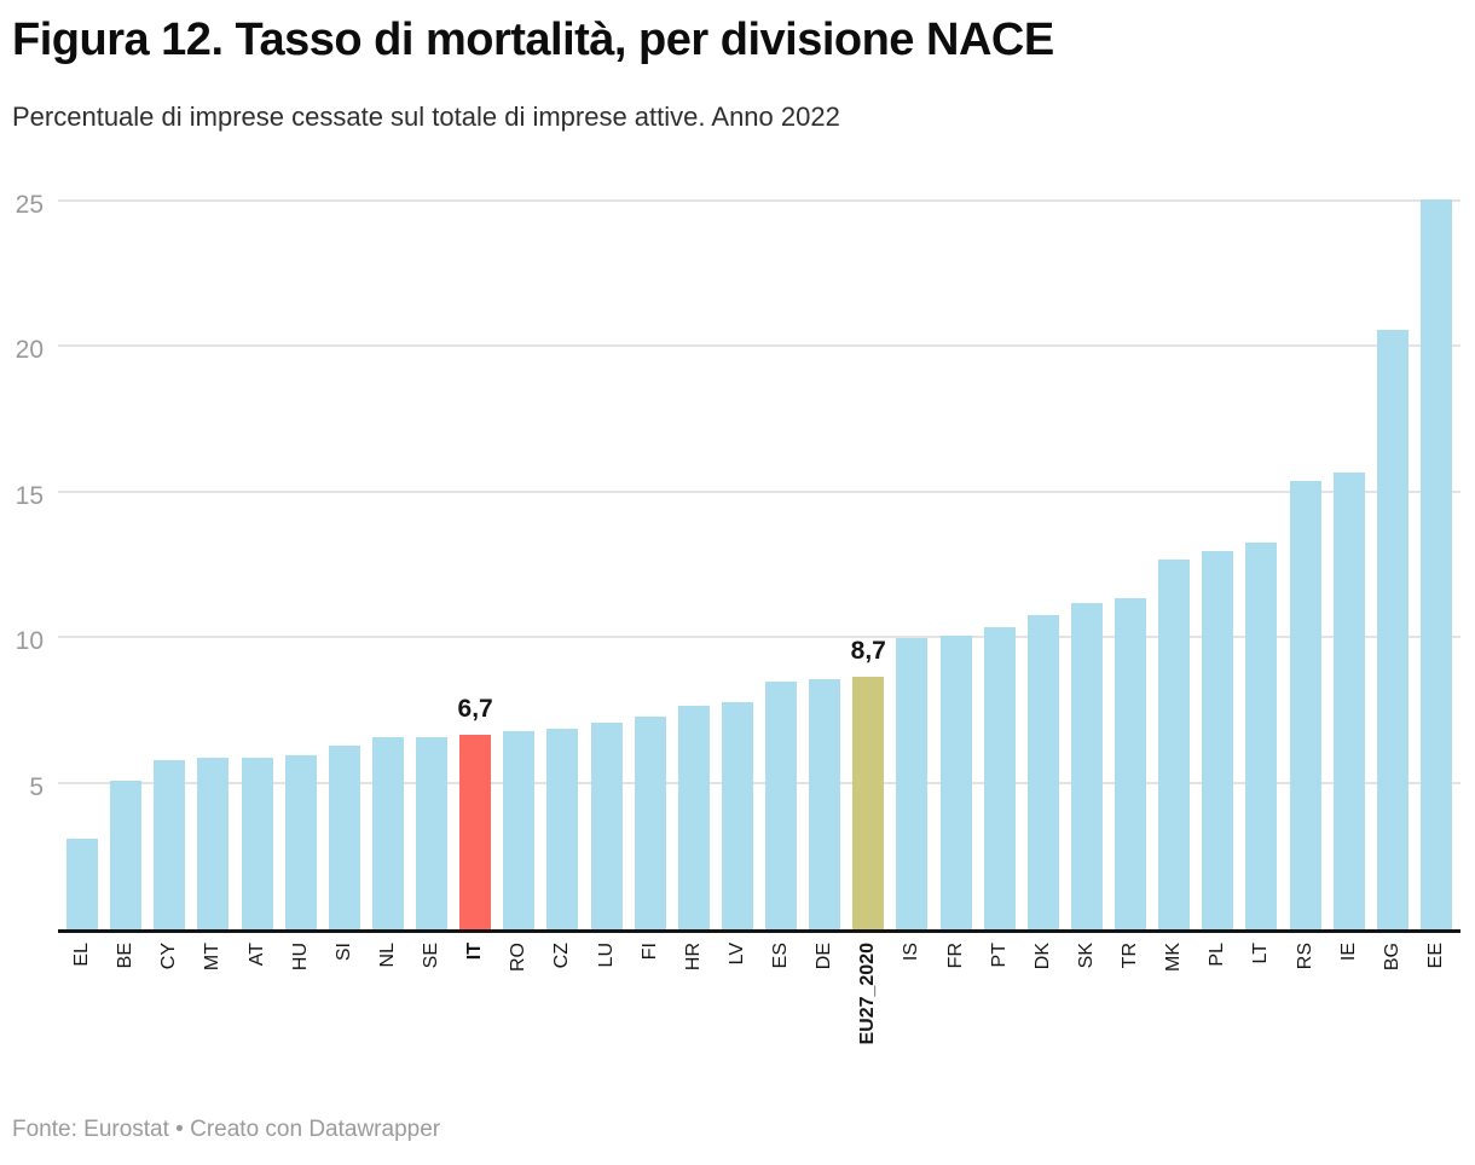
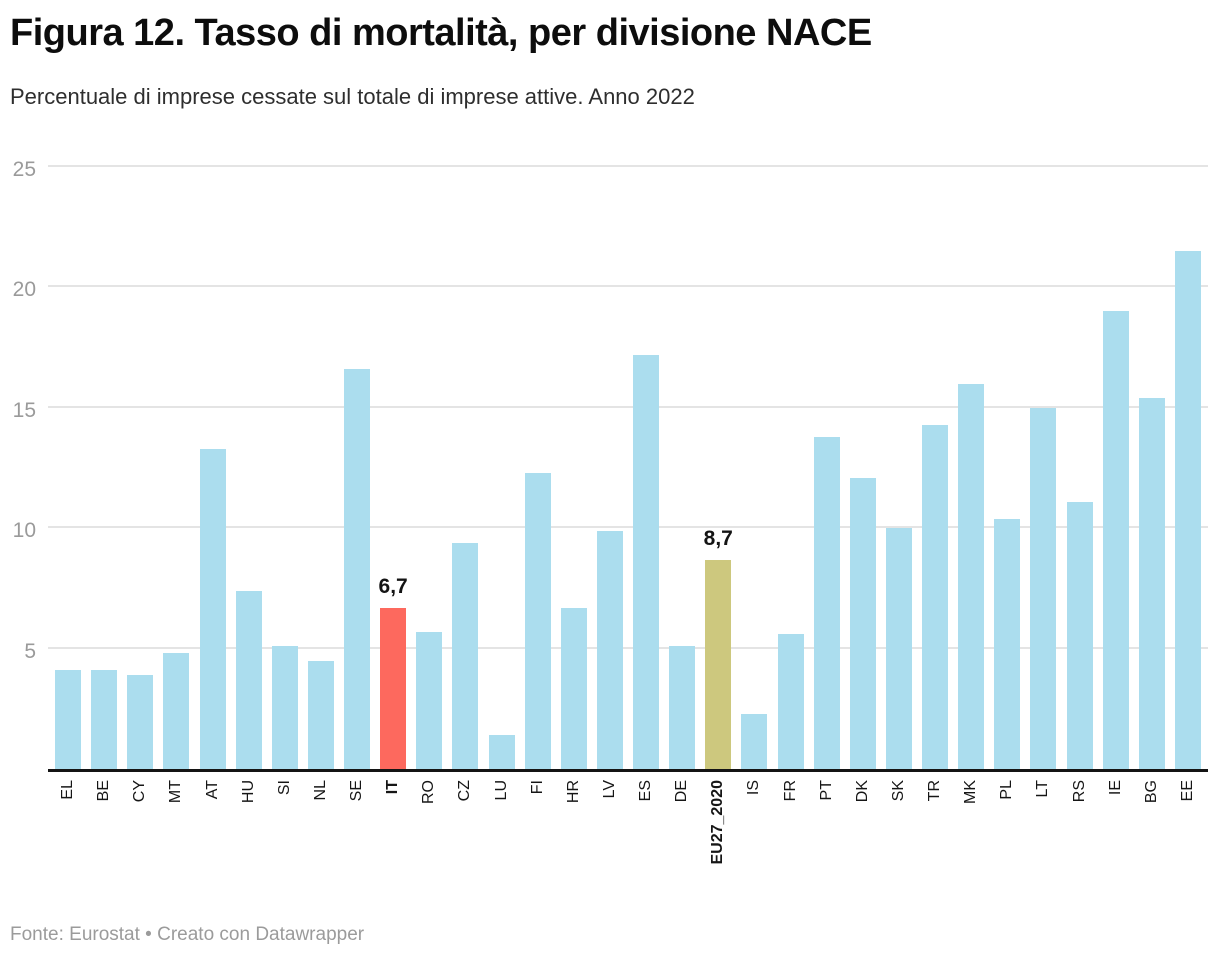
EL: 3.1 -> 4.1
BE: 5.1 -> 4.1
CY: 5.8 -> 3.9
MT: 5.9 -> 4.8
AT: 5.9 -> 13.3
HU: 6.0 -> 7.4
SI: 6.3 -> 5.1
NL: 6.6 -> 4.5
SE: 6.6 -> 16.6
RO: 6.8 -> 5.7
CZ: 6.9 -> 9.4
LU: 7.1 -> 1.4
FI: 7.3 -> 12.3
HR: 7.7 -> 6.7
LV: 7.8 -> 9.9
ES: 8.5 -> 17.2
DE: 8.6 -> 5.1
IS: 10.0 -> 2.3
FR: 10.1 -> 5.6
PT: 10.4 -> 13.8
DK: 10.8 -> 12.1
SK: 11.2 -> 10.0
TR: 11.4 -> 14.3
MK: 12.7 -> 16.0
PL: 13.0 -> 10.4
LT: 13.3 -> 15.0
RS: 15.4 -> 11.1
IE: 15.7 -> 19.0
BG: 20.6 -> 15.4
EE: 25.1 -> 21.5
